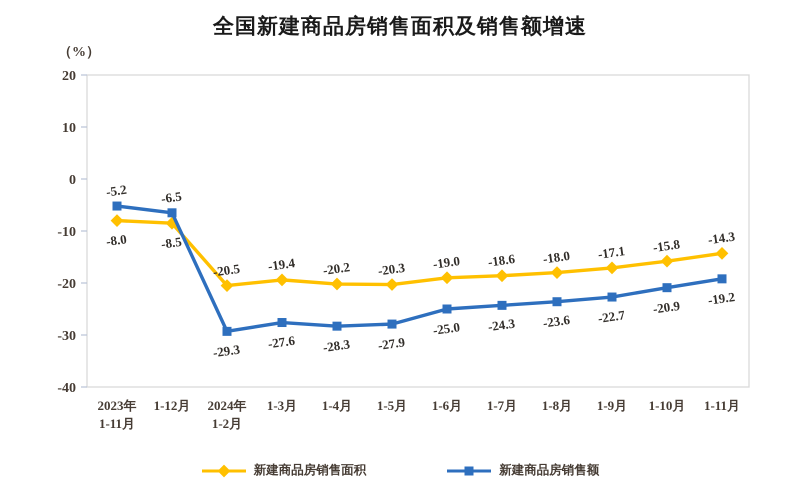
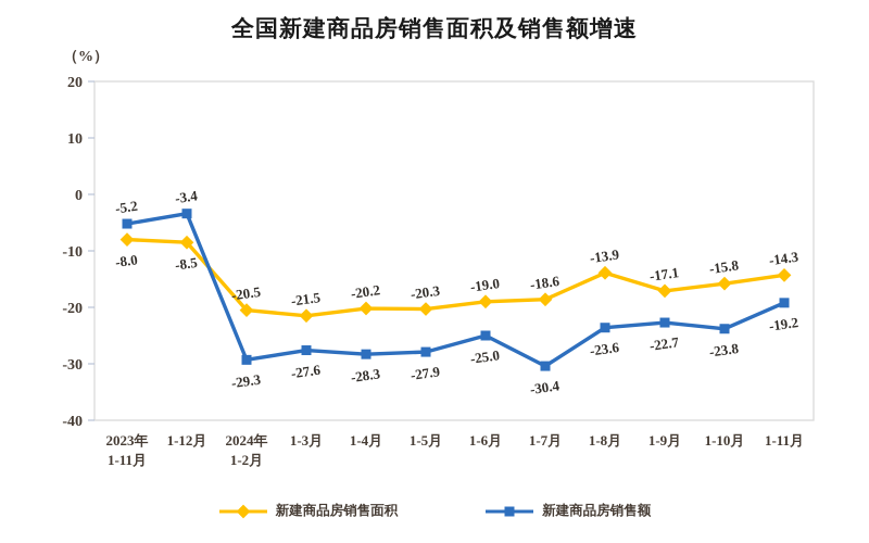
新建商品房销售额/1-12月: -6.5 -> -3.4
新建商品房销售面积/1-3月: -19.4 -> -21.5
新建商品房销售额/1-7月: -24.3 -> -30.4
新建商品房销售面积/1-8月: -18.0 -> -13.9
新建商品房销售额/1-10月: -20.9 -> -23.8
